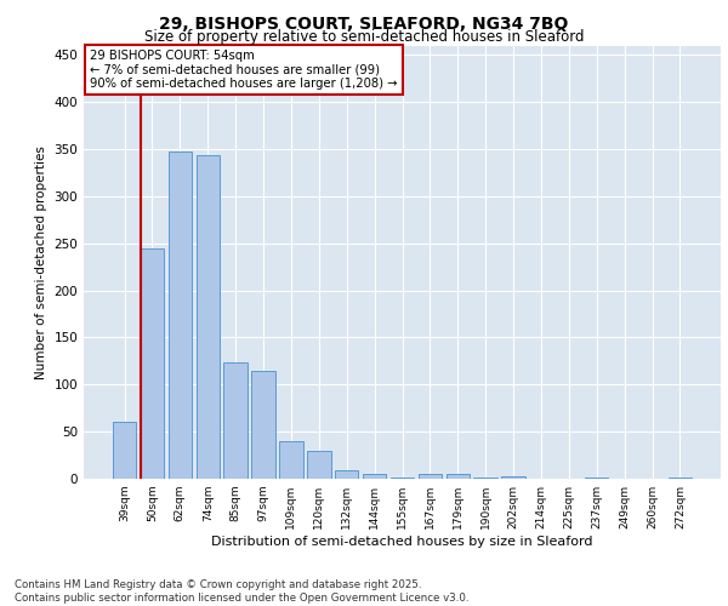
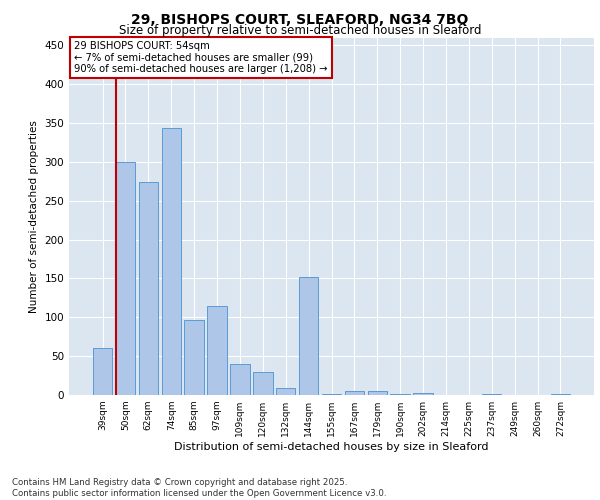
50sqm: 245 -> 300
62sqm: 348 -> 274
85sqm: 123 -> 96
144sqm: 5 -> 152
